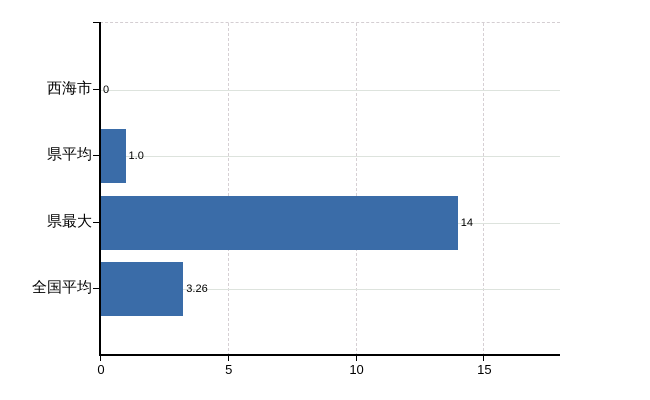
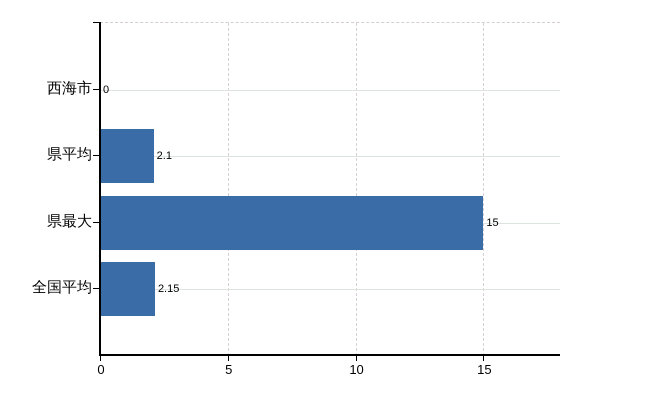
県平均: 1.0 -> 2.1
県最大: 14 -> 15
全国平均: 3.26 -> 2.15
